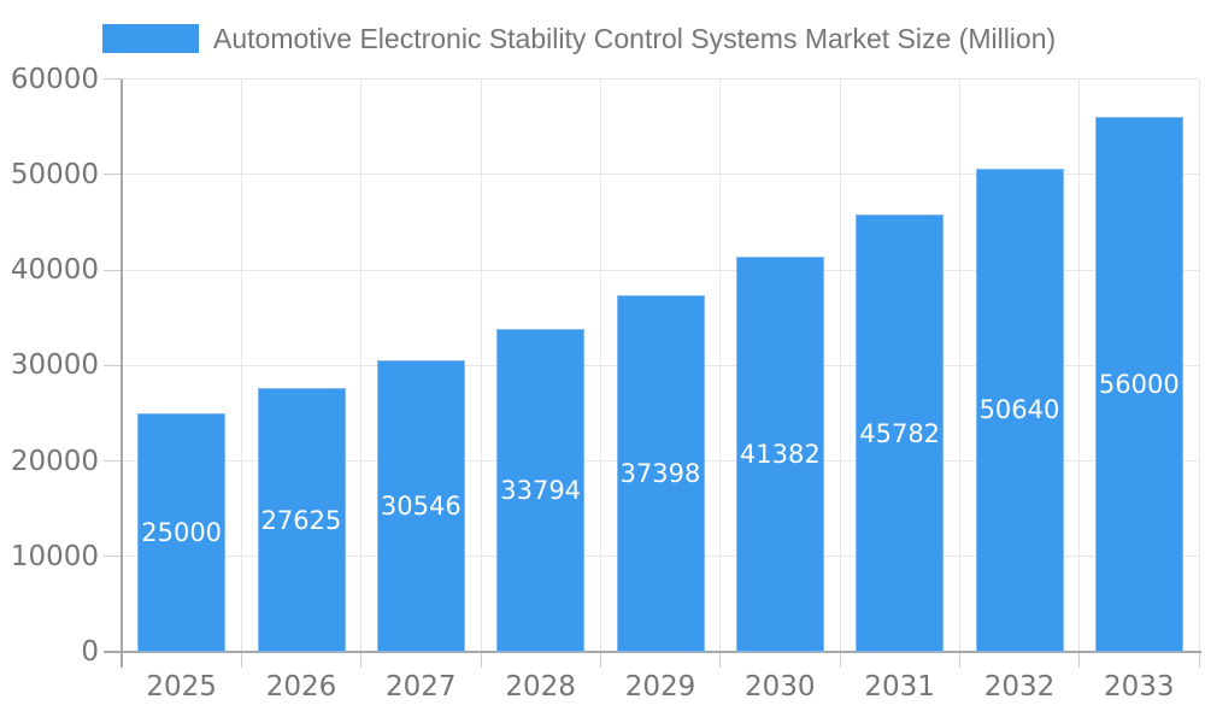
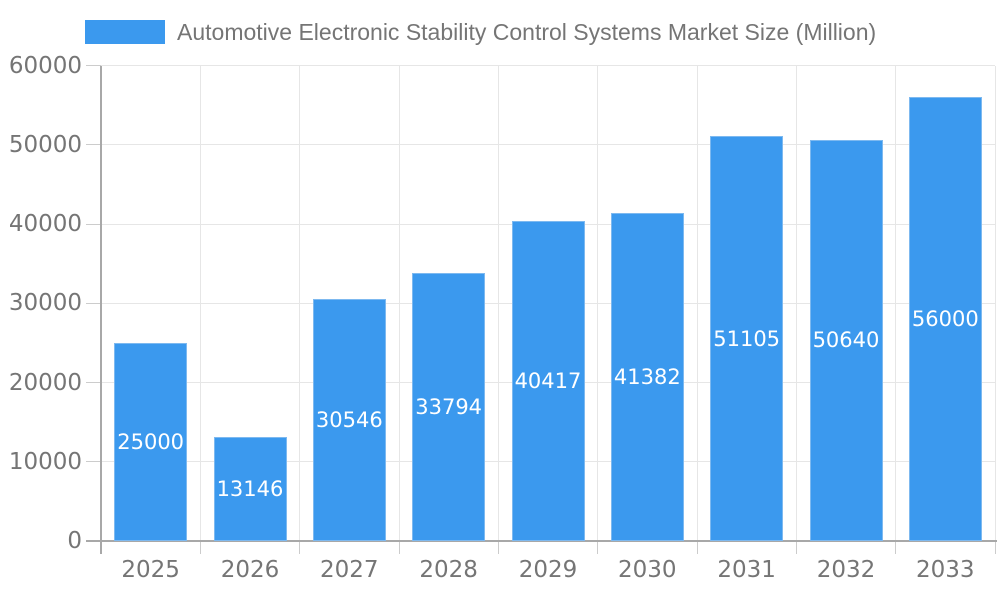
2026: 27625 -> 13146
2029: 37398 -> 40417
2031: 45782 -> 51105
